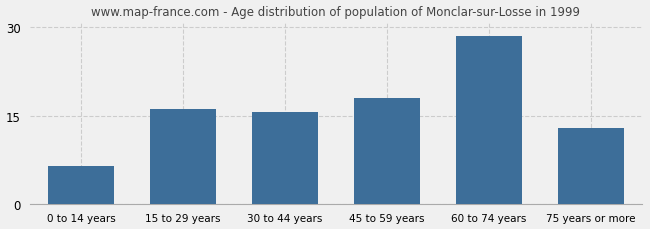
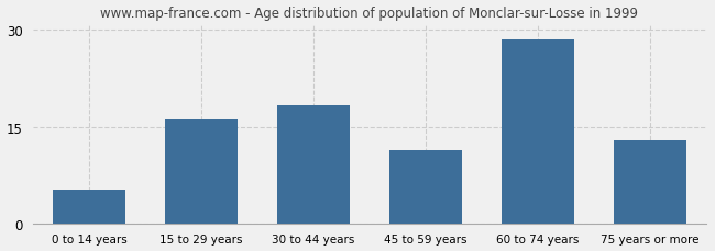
0 to 14 years: 6.5 -> 5.4
30 to 44 years: 15.7 -> 18.4
45 to 59 years: 18.0 -> 11.4
